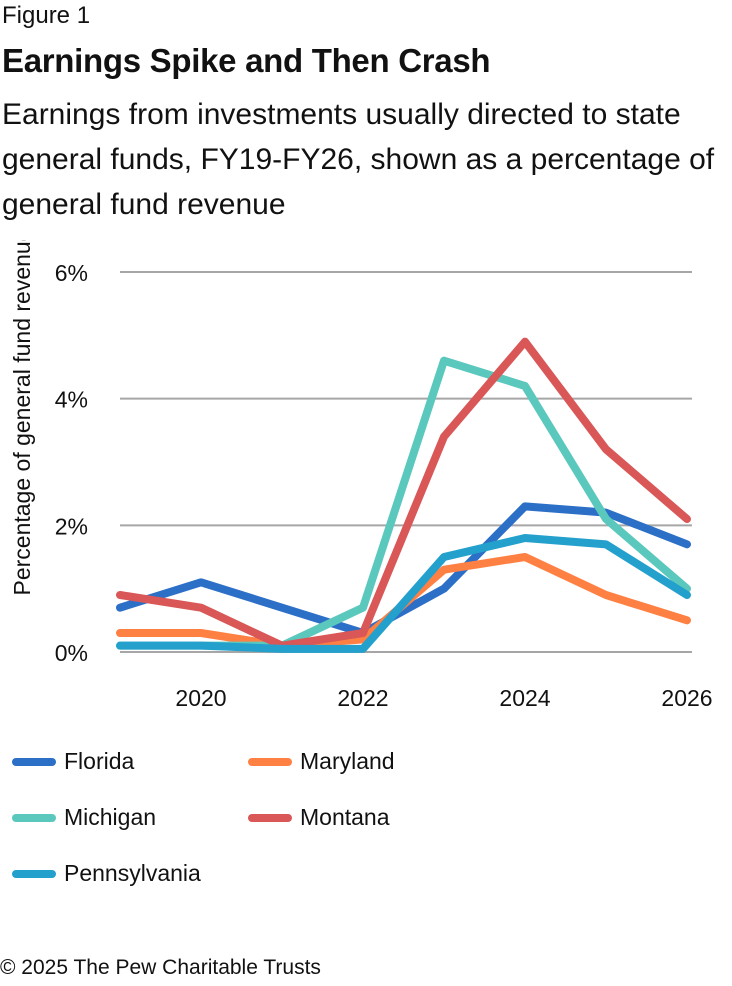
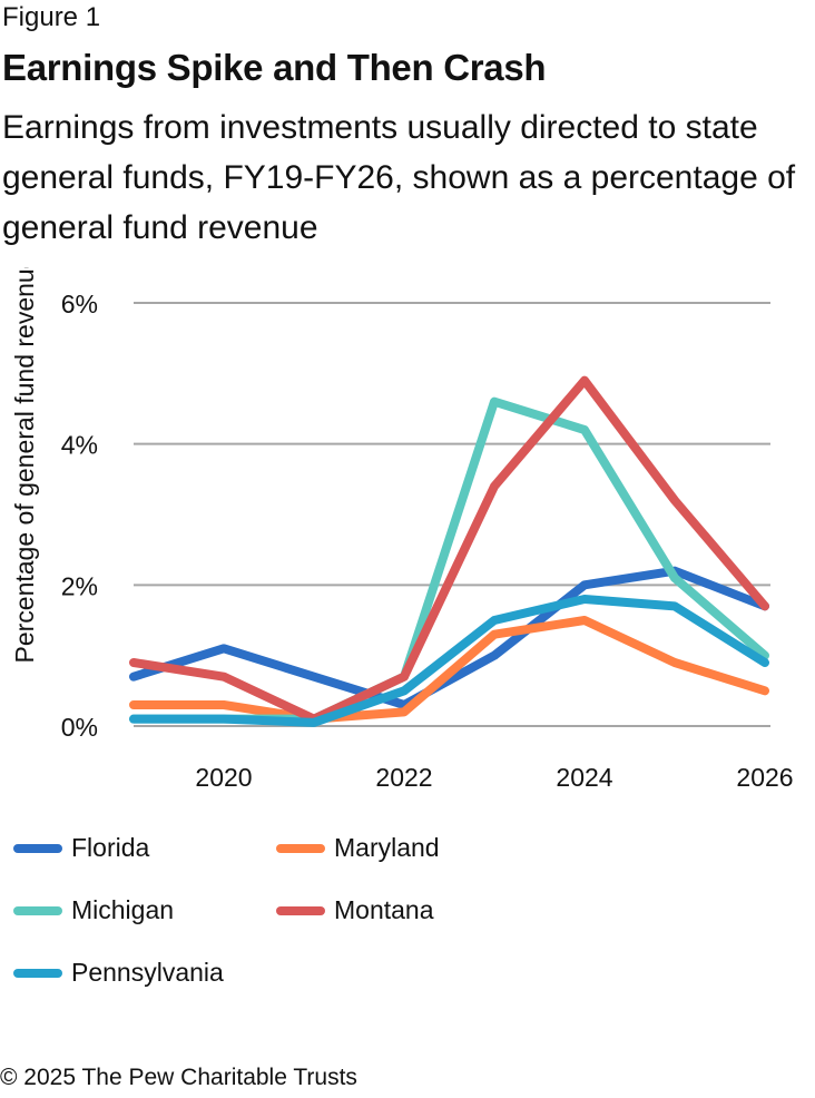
Montana/2022: 0.3% -> 0.7%
Pennsylvania/2022: 0.1% -> 0.5%
Florida/2024: 2.3% -> 2.0%
Montana/2026: 2.1% -> 1.7%
